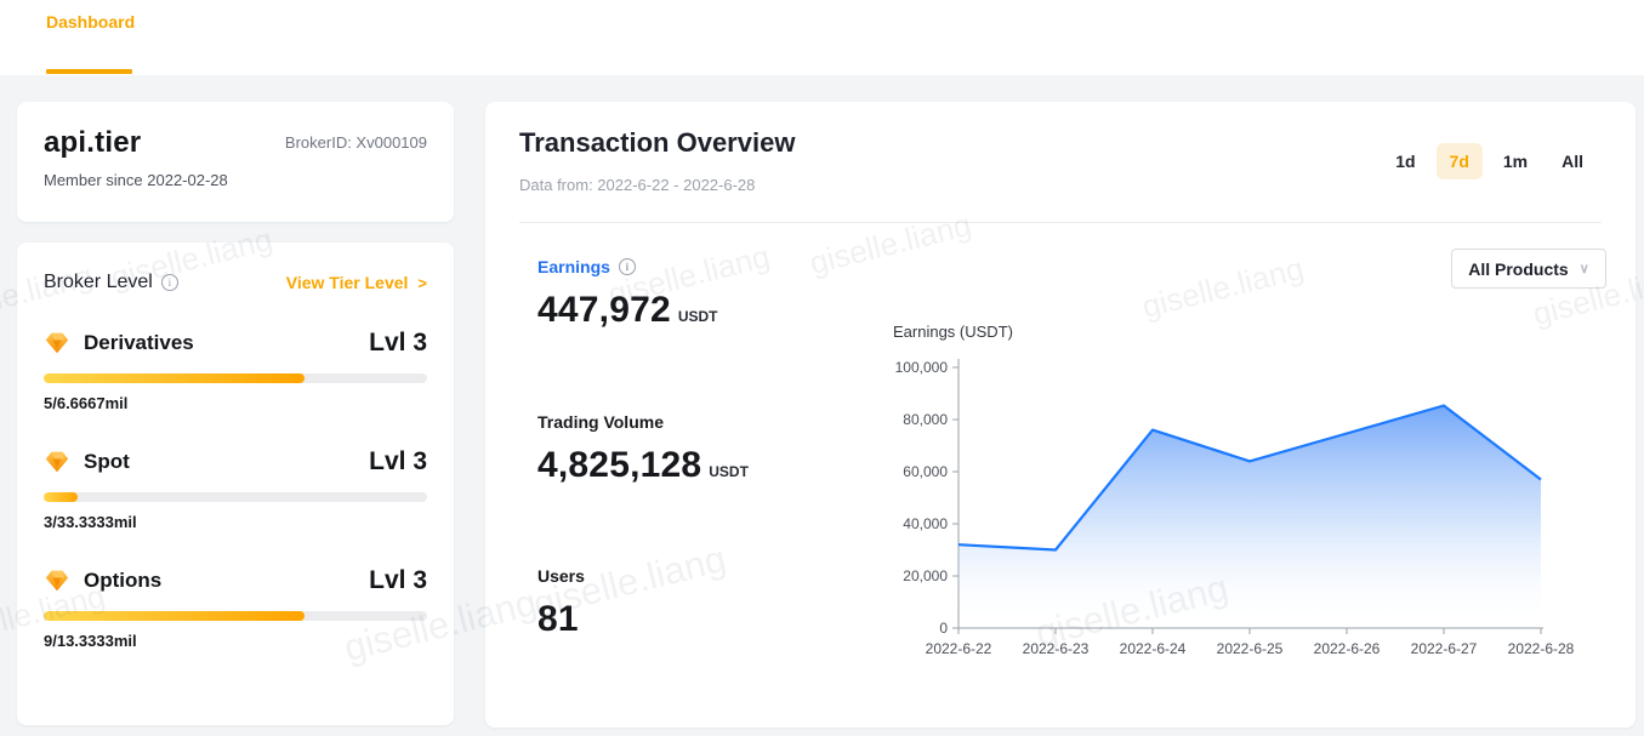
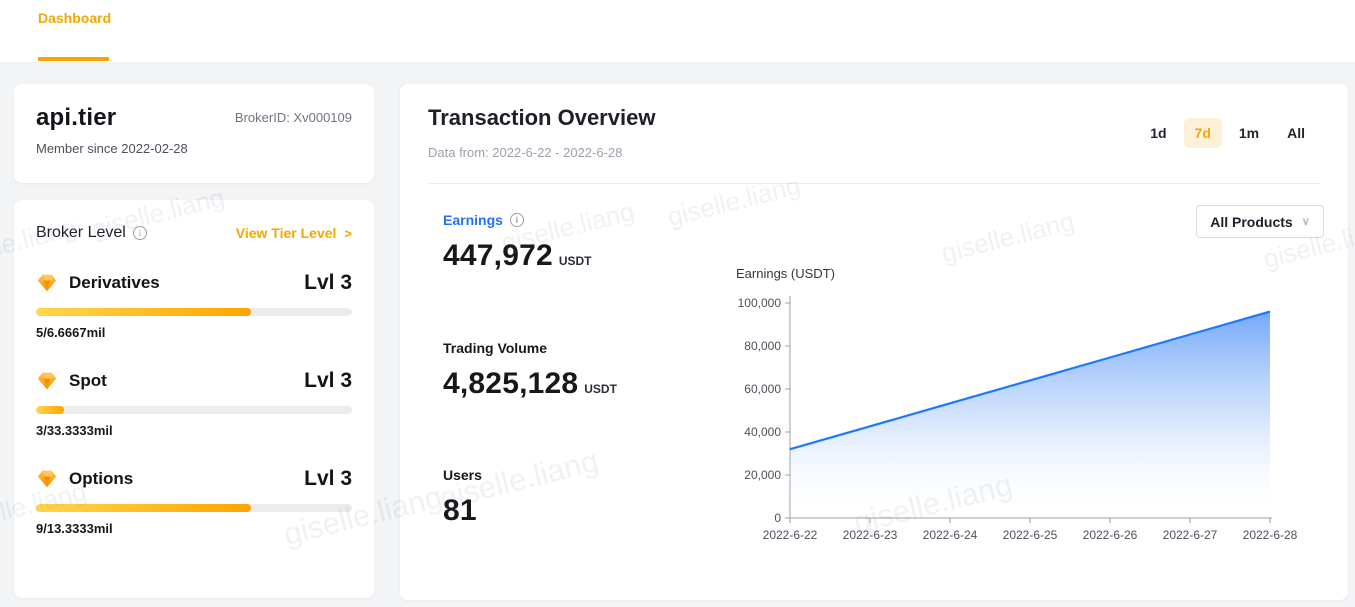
2022-6-23: 30000 -> 43000
2022-6-24: 76000 -> 53000
2022-6-28: 57000 -> 96000
